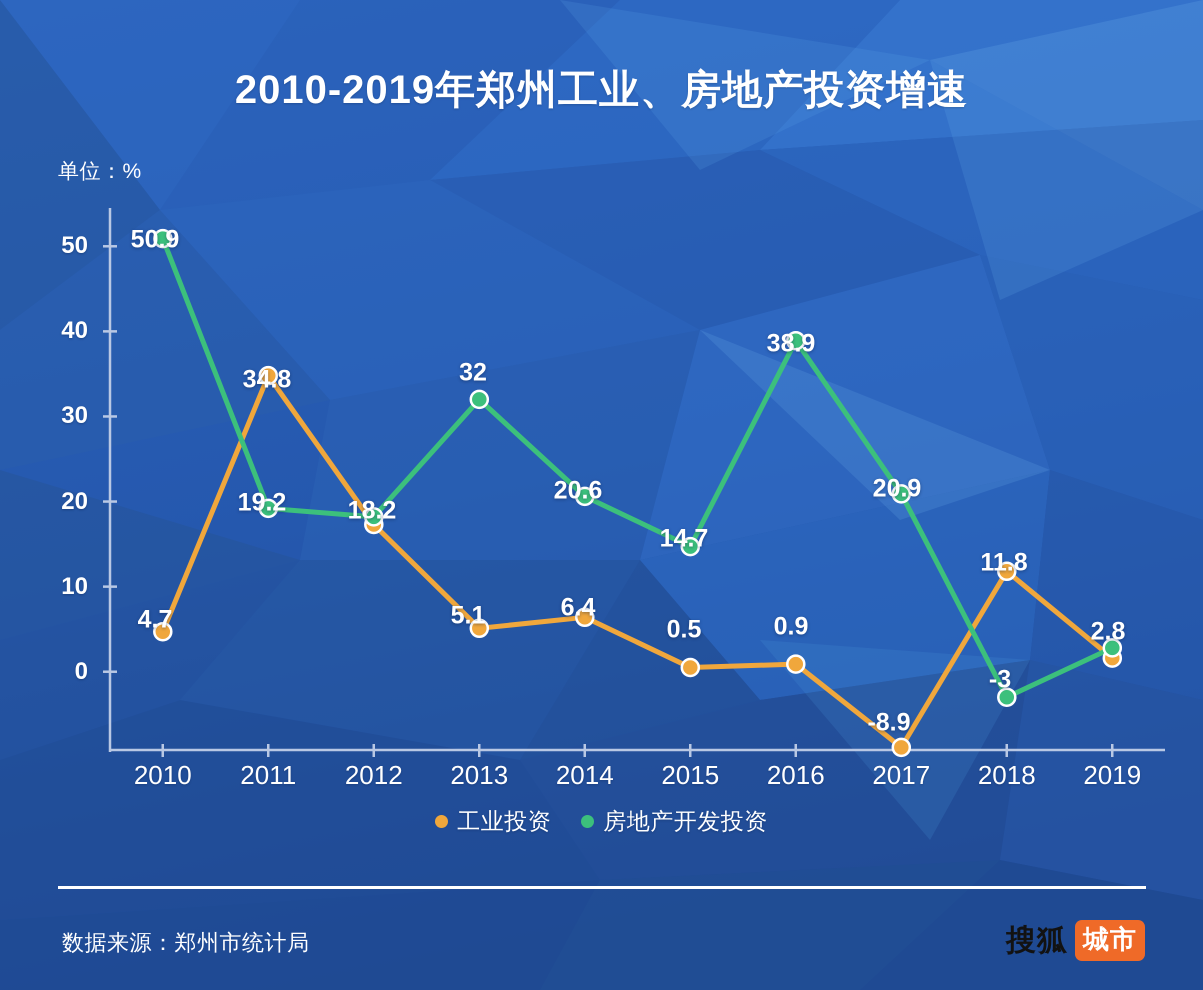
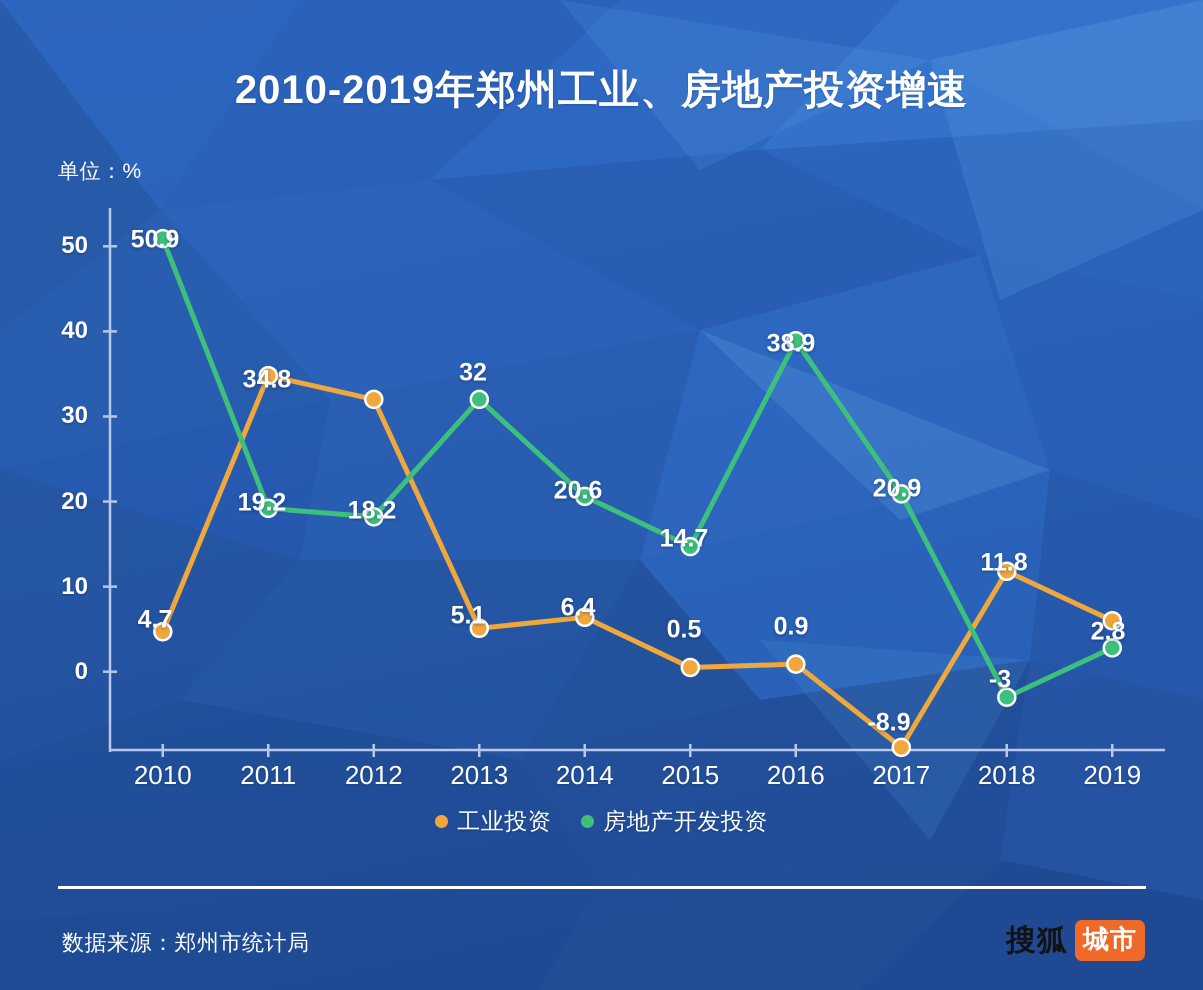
工业投资/2012: 17 -> 32
工业投资/2019: 2 -> 6
